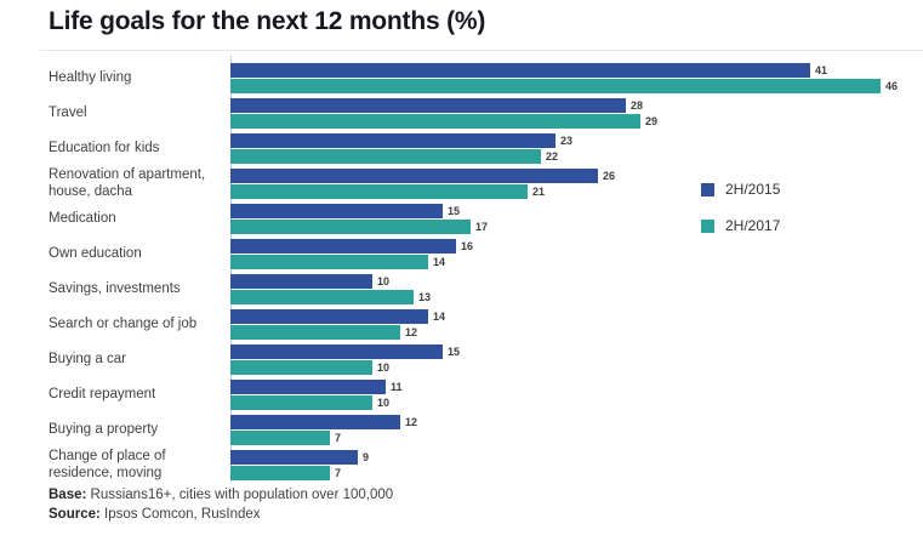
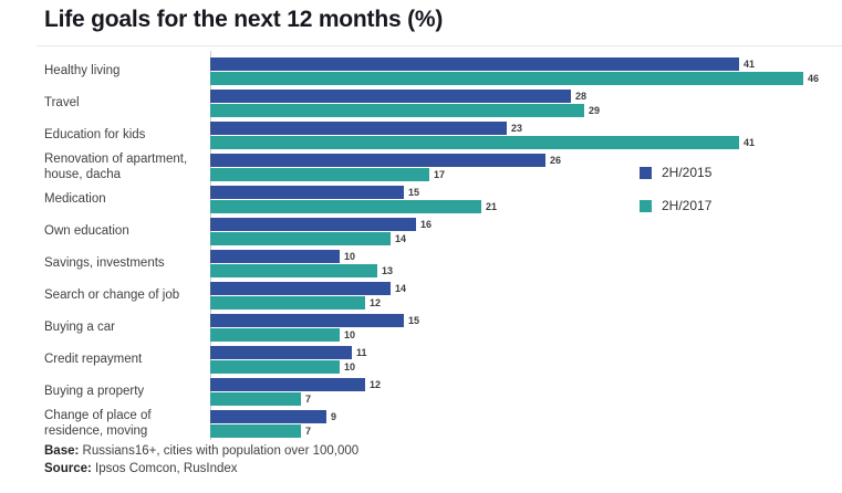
2H/2017/Education for kids: 22 -> 41
2H/2017/Renovation of apartment, house, dacha: 21 -> 17
2H/2017/Medication: 17 -> 21
